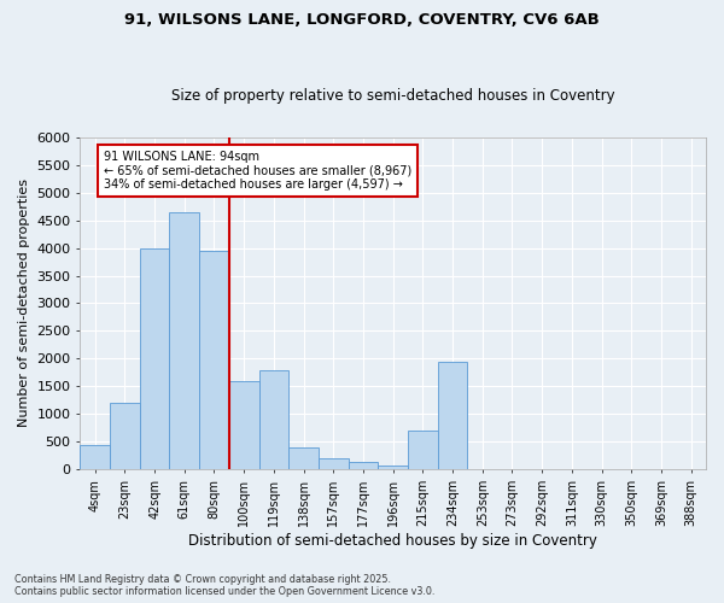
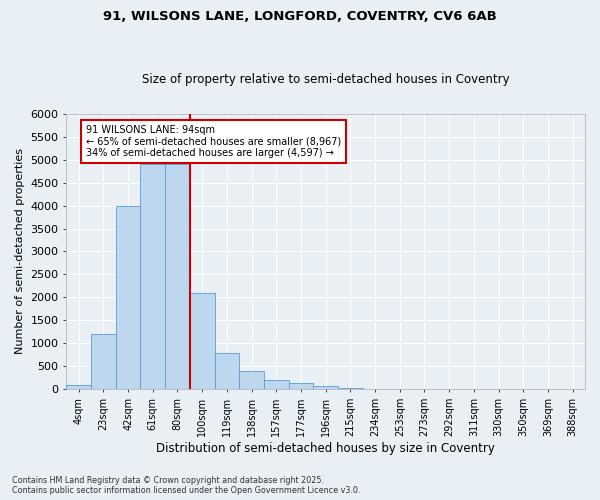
4sqm: 450 -> 90
61sqm: 4650 -> 4900
80sqm: 3950 -> 4900
100sqm: 1600 -> 2100
119sqm: 1800 -> 800
215sqm: 700 -> 30
234sqm: 1950 -> 10
